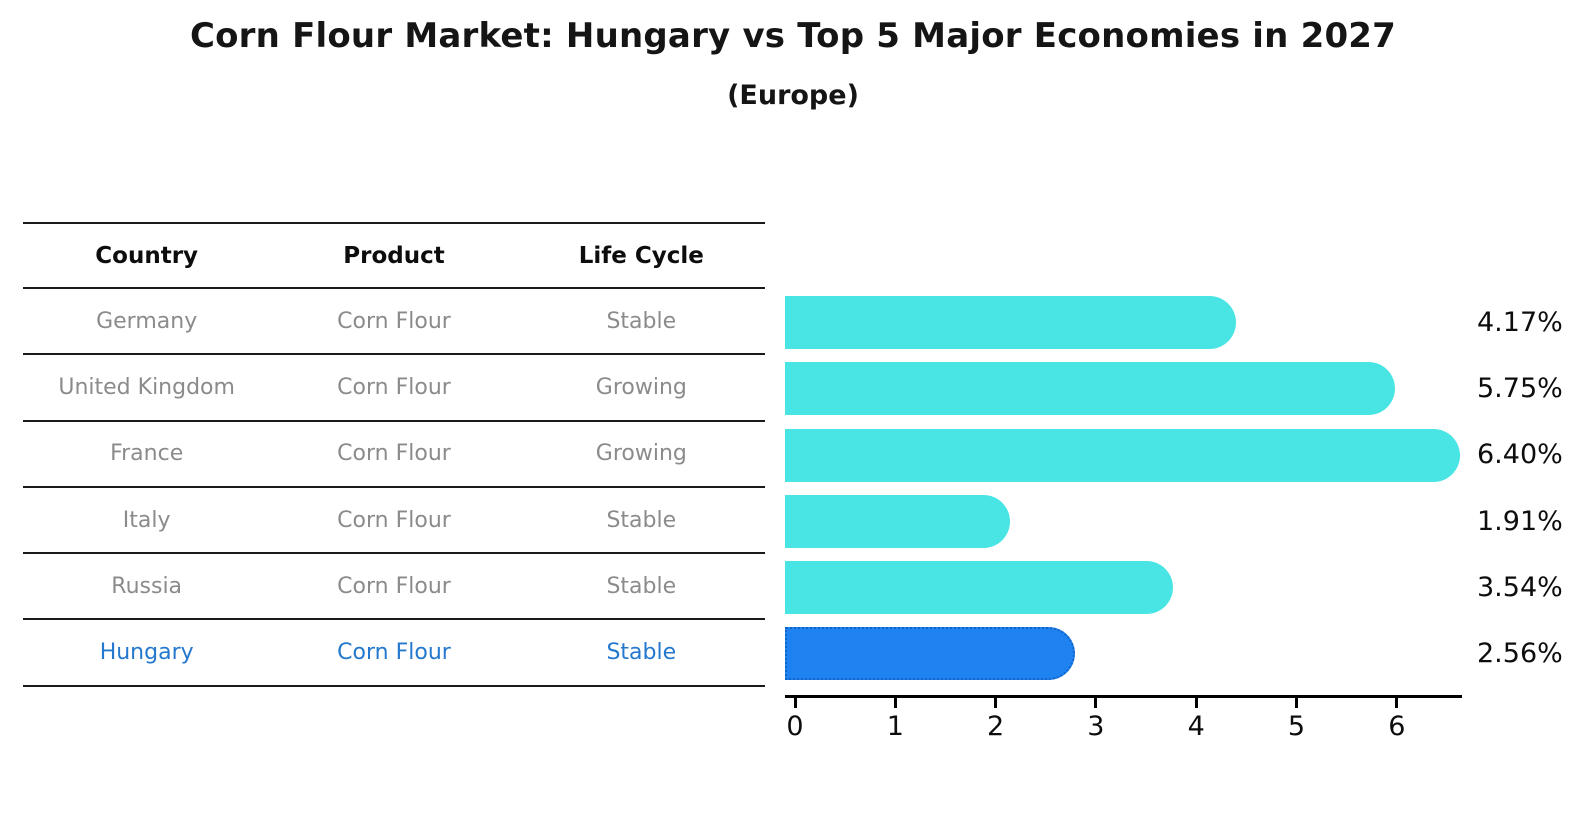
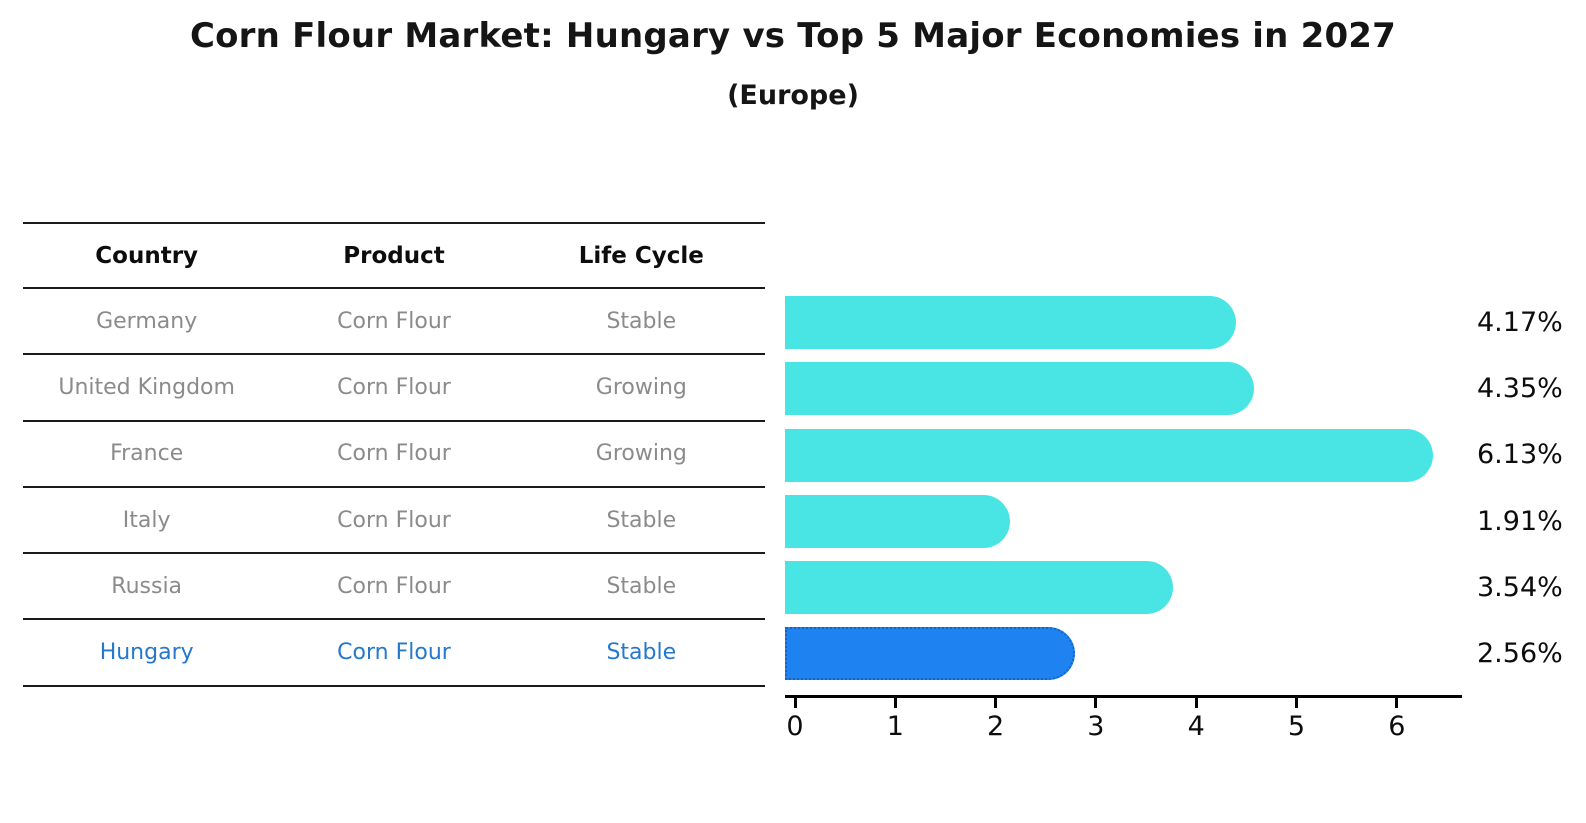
United Kingdom: 5.75% -> 4.35%
France: 6.40% -> 6.13%
